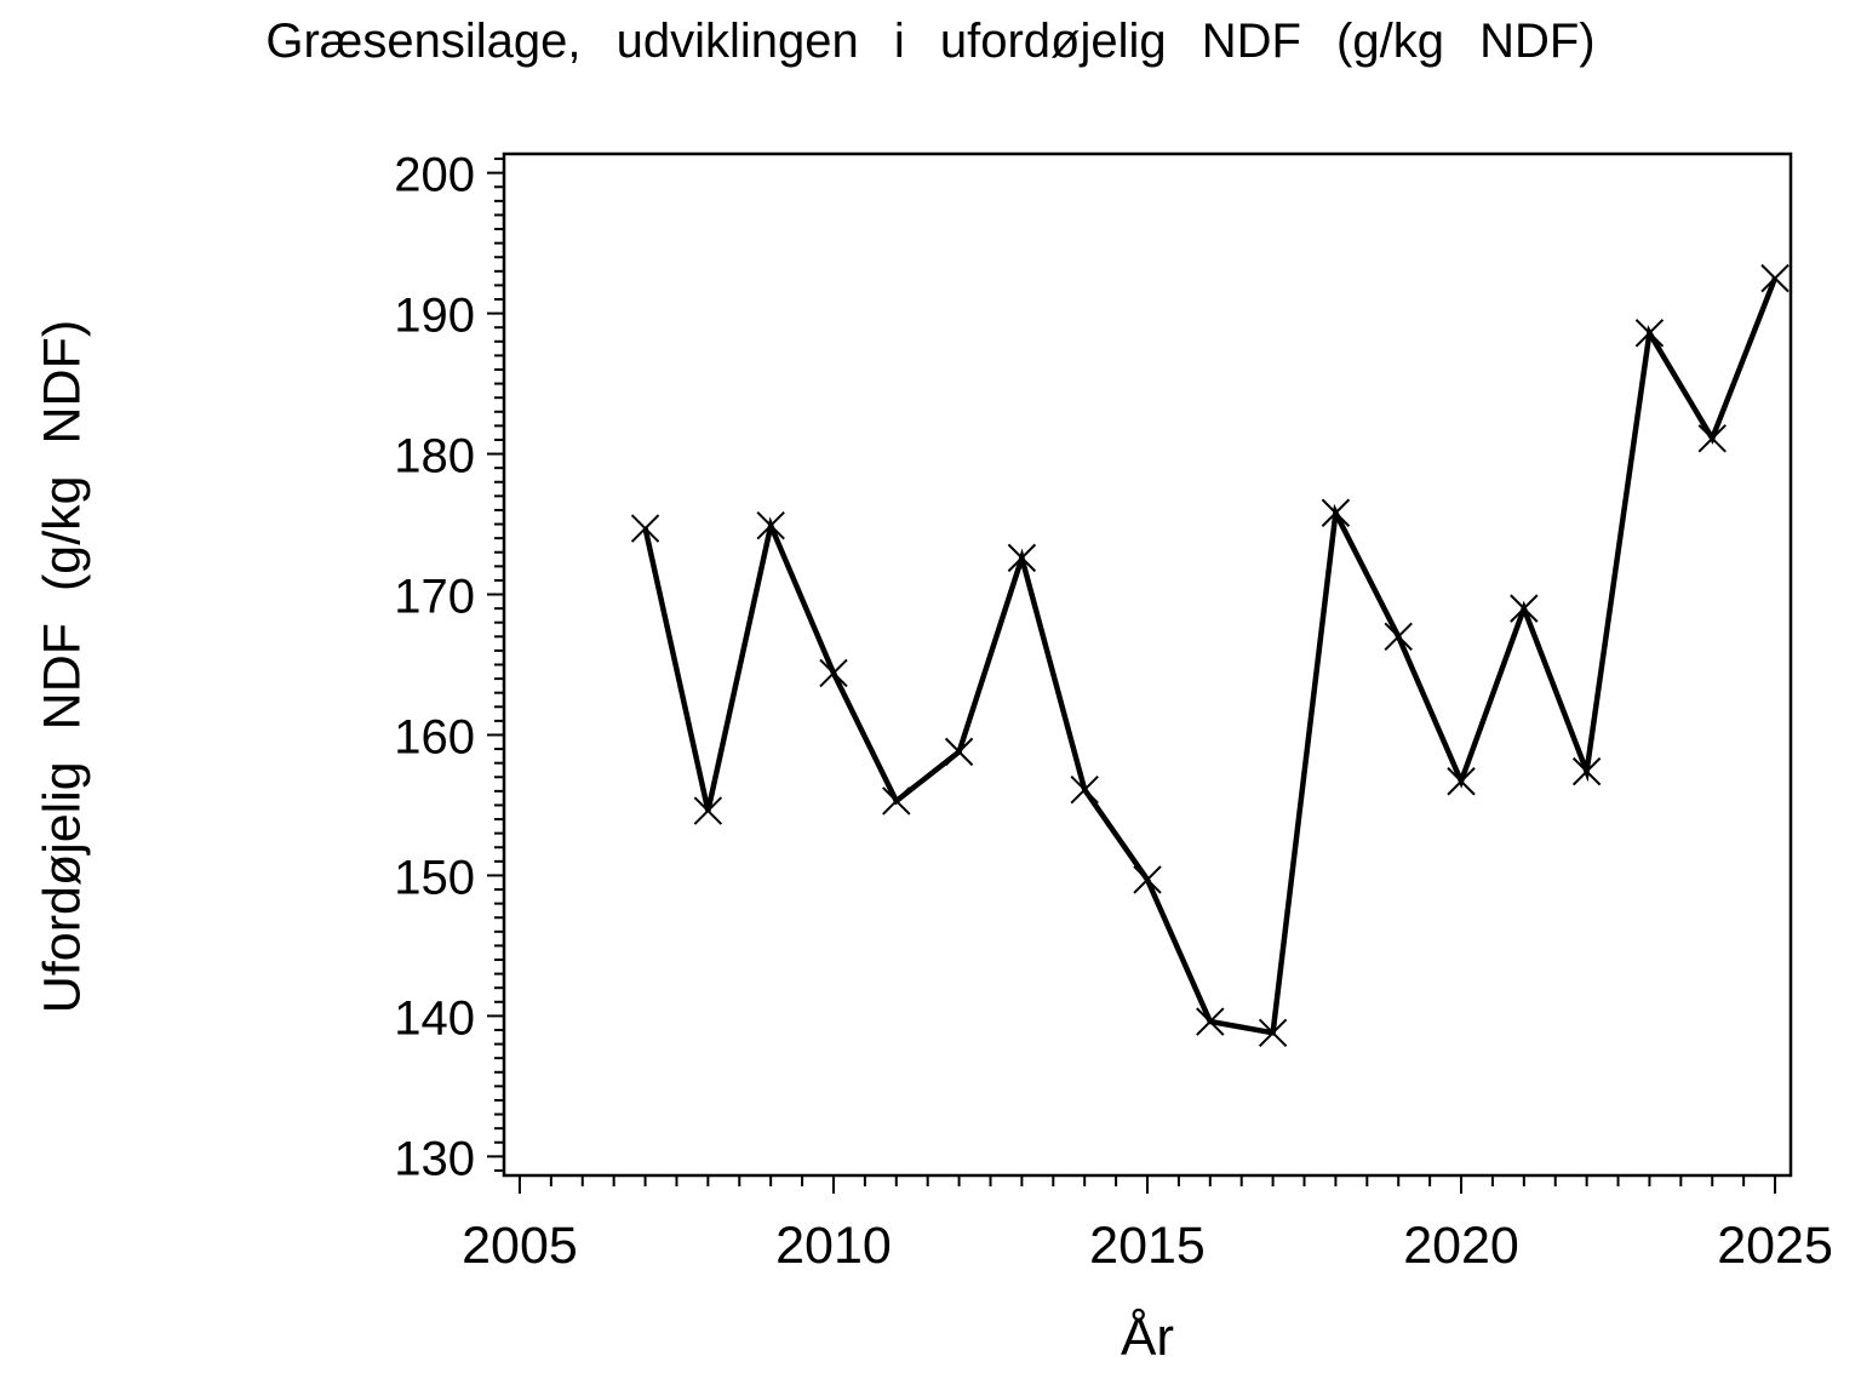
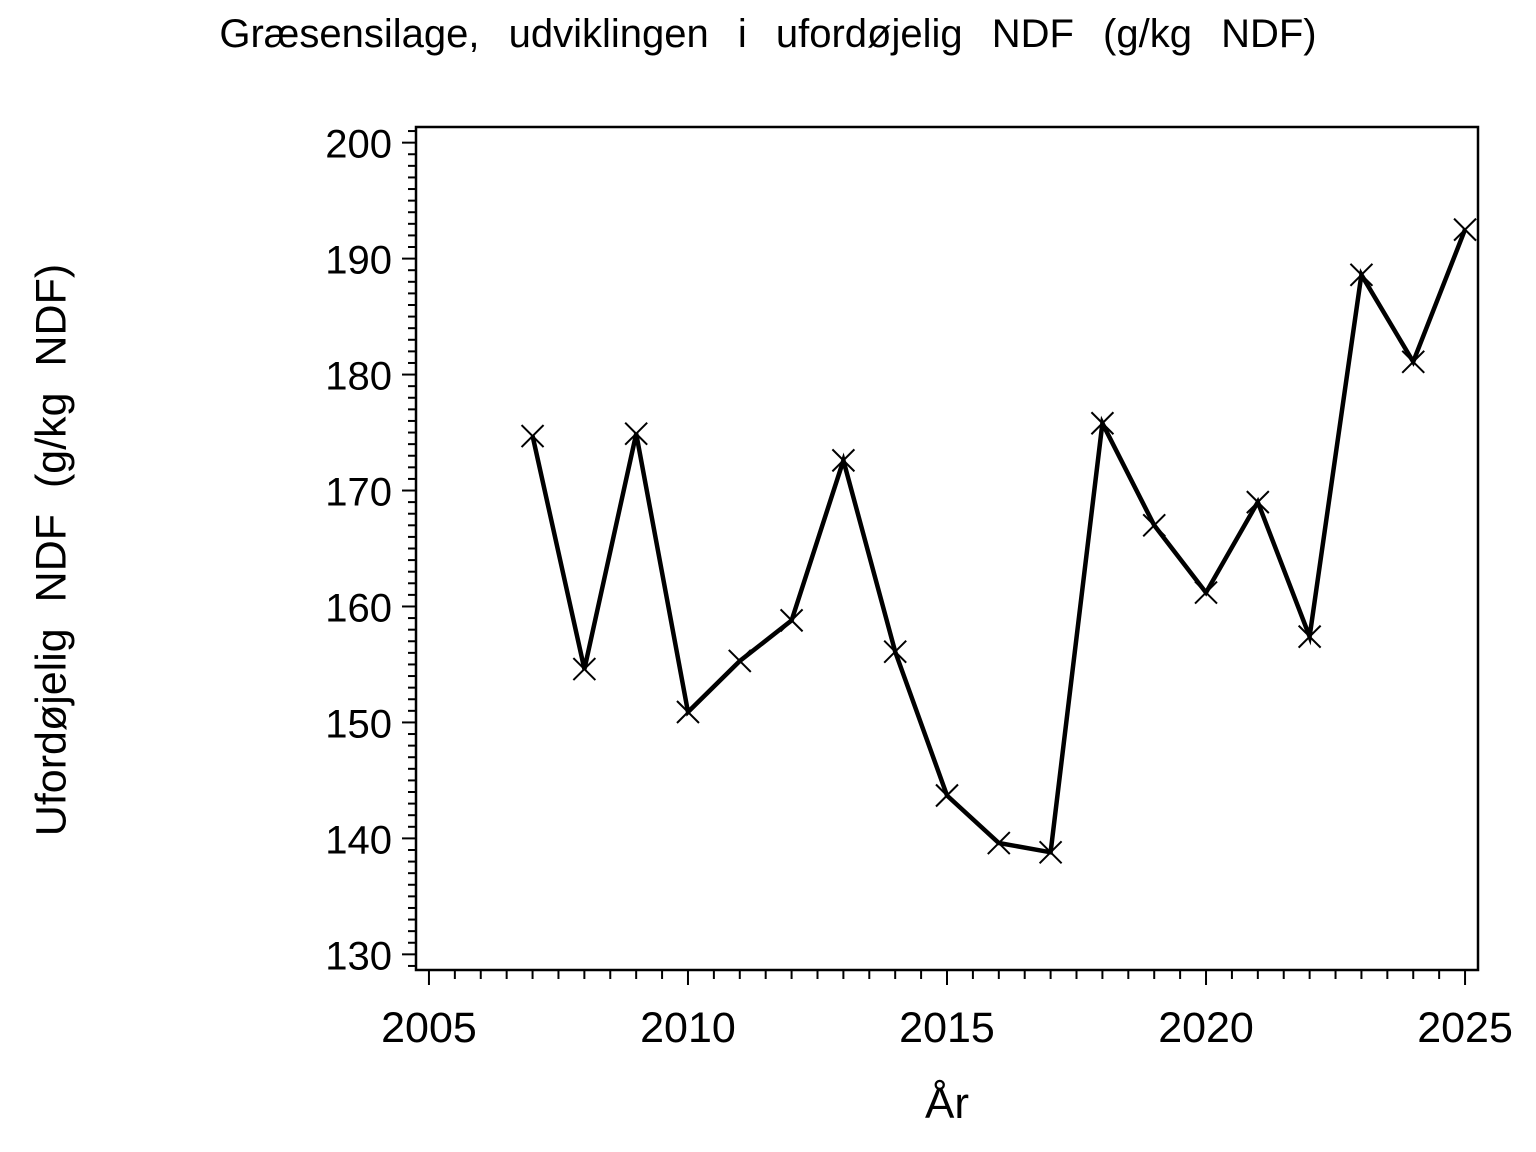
2010: 164.4 -> 150.9
2015: 149.7 -> 143.7
2020: 156.7 -> 161.2
